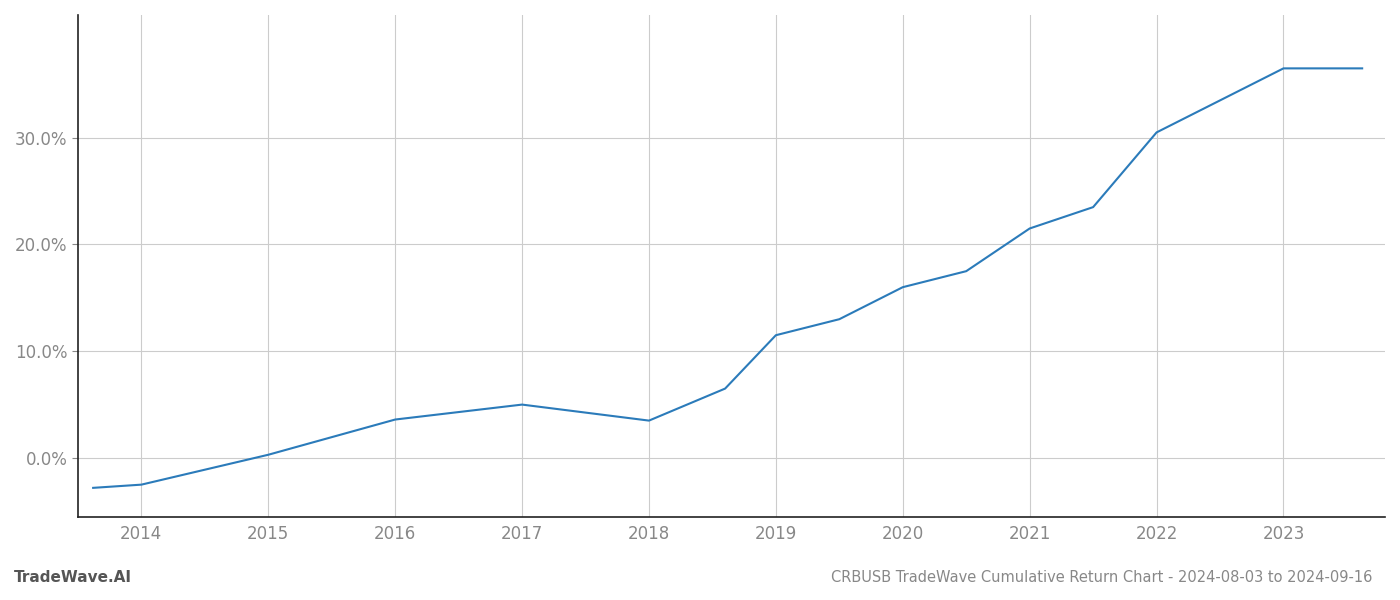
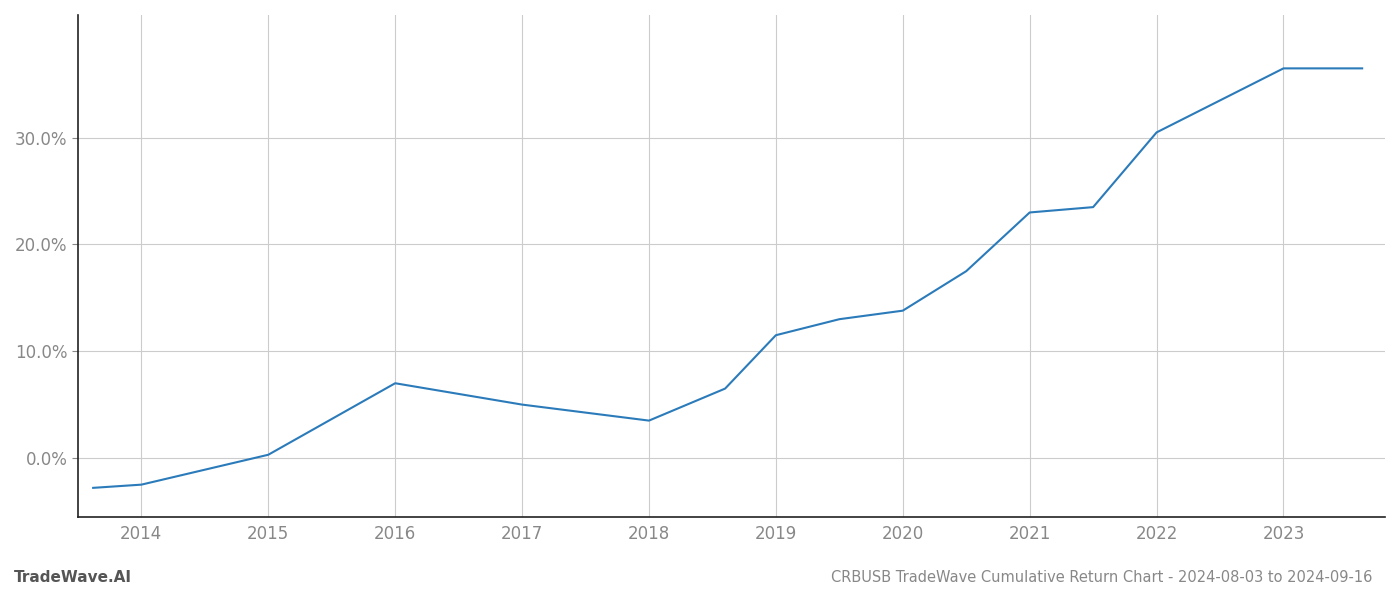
2016: 3.6% -> 7.0%
2020: 16.0% -> 13.8%
2021: 21.5% -> 23.0%
